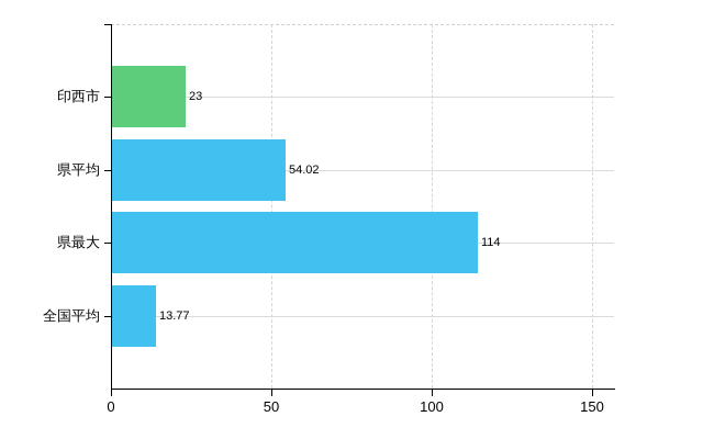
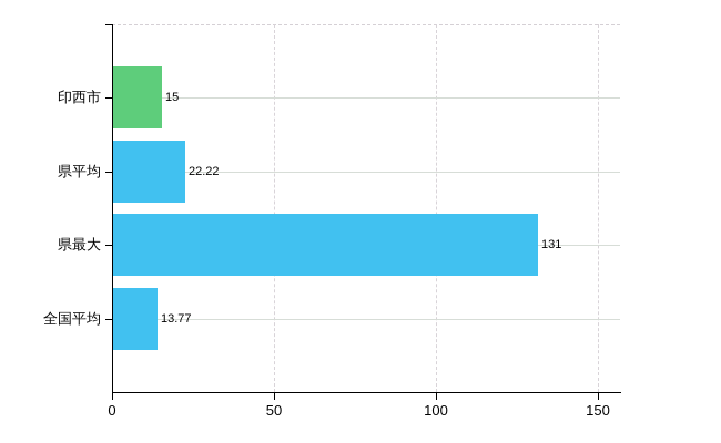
印西市: 23 -> 15
県平均: 54.02 -> 22.22
県最大: 114 -> 131
